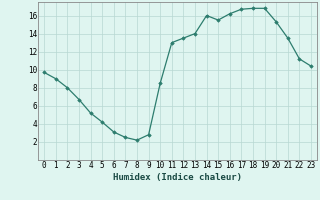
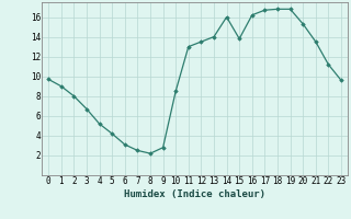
15: 15.5 -> 13.8
23: 10.4 -> 9.6
